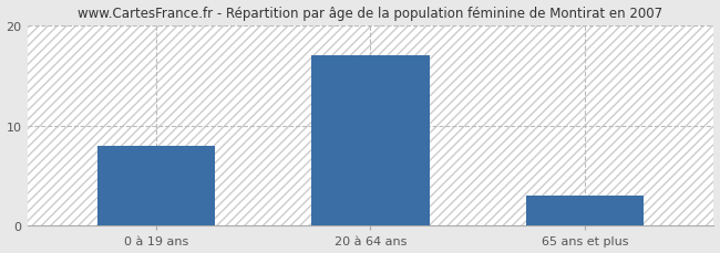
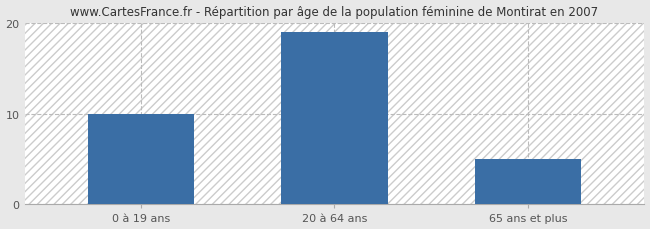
0 à 19 ans: 8 -> 10
20 à 64 ans: 17 -> 19
65 ans et plus: 3 -> 5
